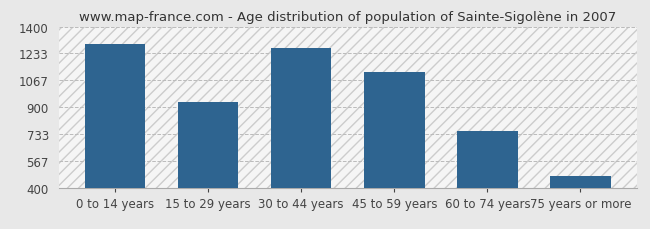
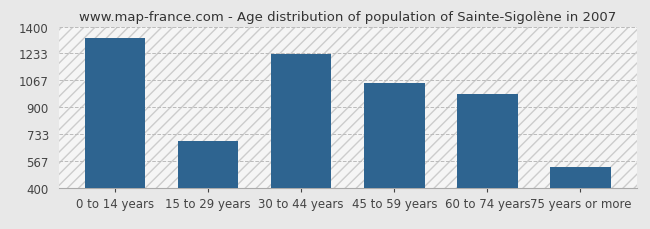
0 to 14 years: 1290 -> 1330
15 to 29 years: 930 -> 690
30 to 44 years: 1270 -> 1230
45 to 59 years: 1120 -> 1050
60 to 74 years: 750 -> 980
75 years or more: 470 -> 530
